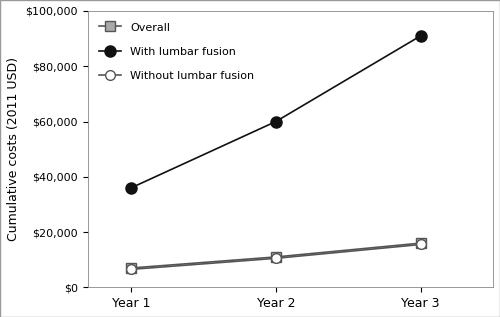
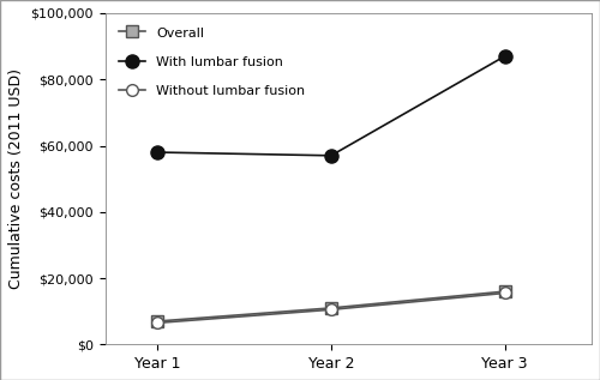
With lumbar fusion/Year 1: $36,000 -> $58,000
With lumbar fusion/Year 2: $60,000 -> $57,000
With lumbar fusion/Year 3: $91,000 -> $87,000
